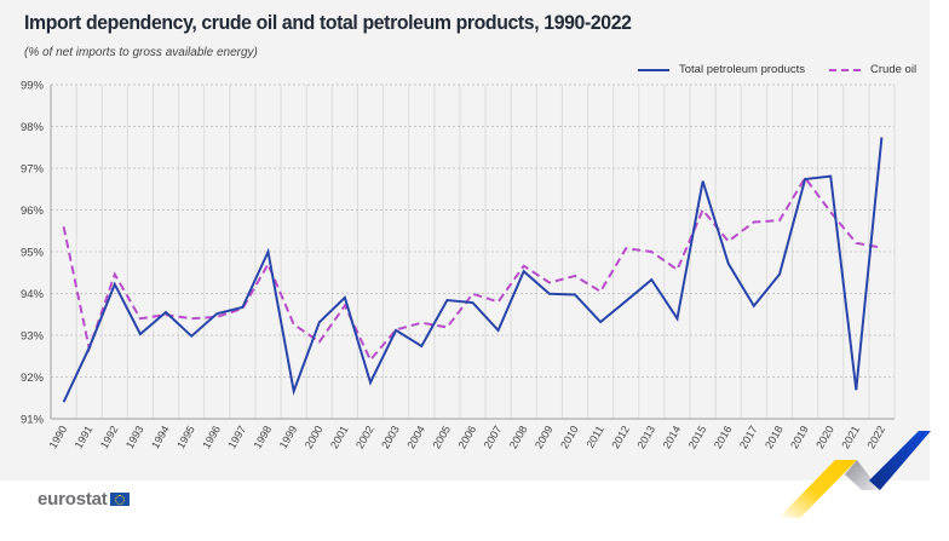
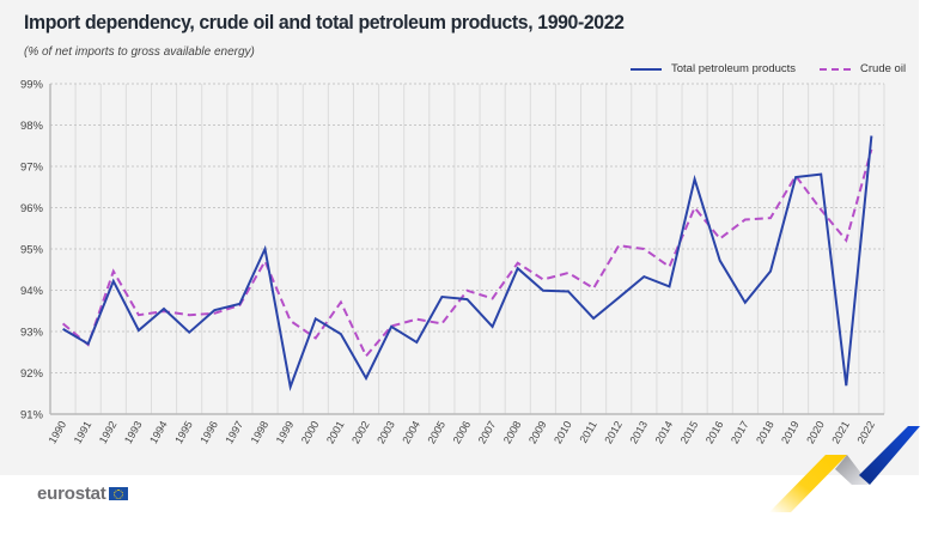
Total petroleum products/1990: 91.4% -> 93.1%
Crude oil/1990: 95.6% -> 93.2%
Total petroleum products/2001: 93.9% -> 92.9%
Total petroleum products/2014: 93.4% -> 94.1%
Crude oil/2022: 95.1% -> 97.4%
